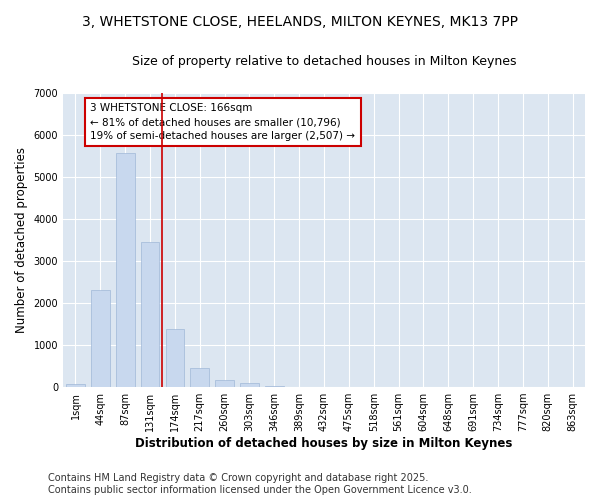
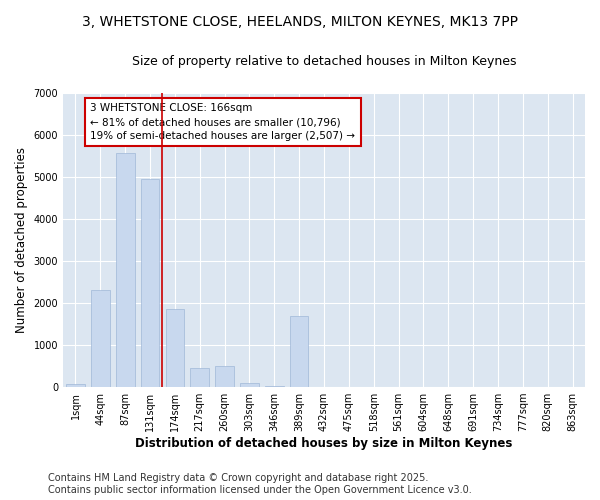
131sqm: 3450 -> 4950
174sqm: 1380 -> 1850
260sqm: 170 -> 500
389sqm: 10 -> 1700
